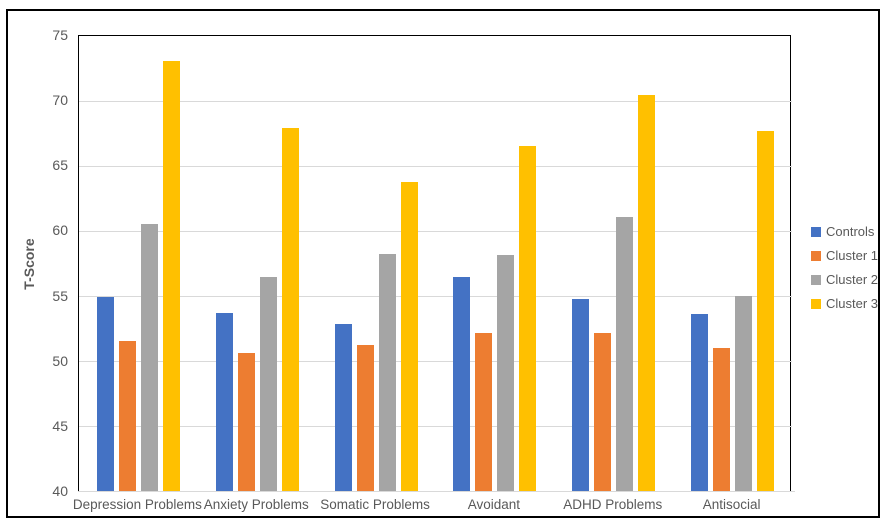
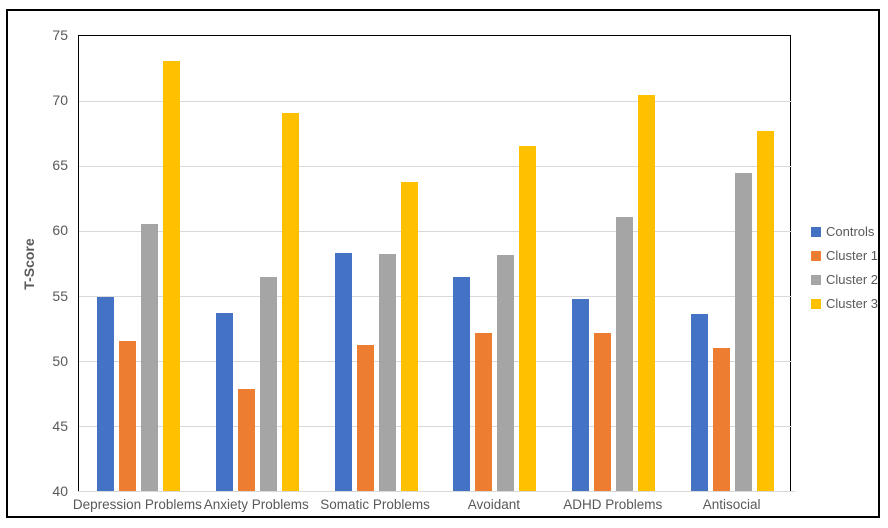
Cluster 1/Anxiety Problems: 50.6 -> 47.8
Cluster 3/Anxiety Problems: 67.9 -> 69.0
Controls/Somatic Problems: 52.8 -> 58.3
Cluster 2/Antisocial: 55.0 -> 64.4
